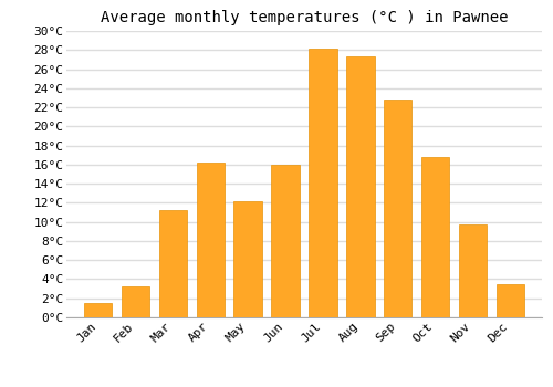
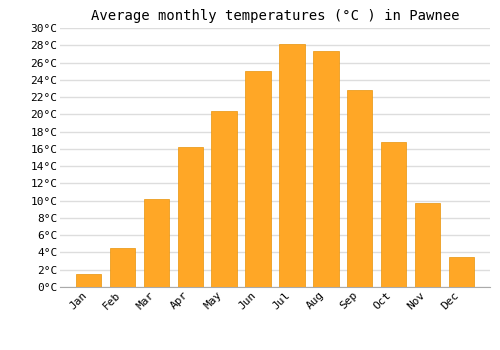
Feb: 3.2°C -> 4.5°C
Mar: 11.2°C -> 10.2°C
May: 12.2°C -> 20.4°C
Jun: 16.0°C -> 25.0°C
